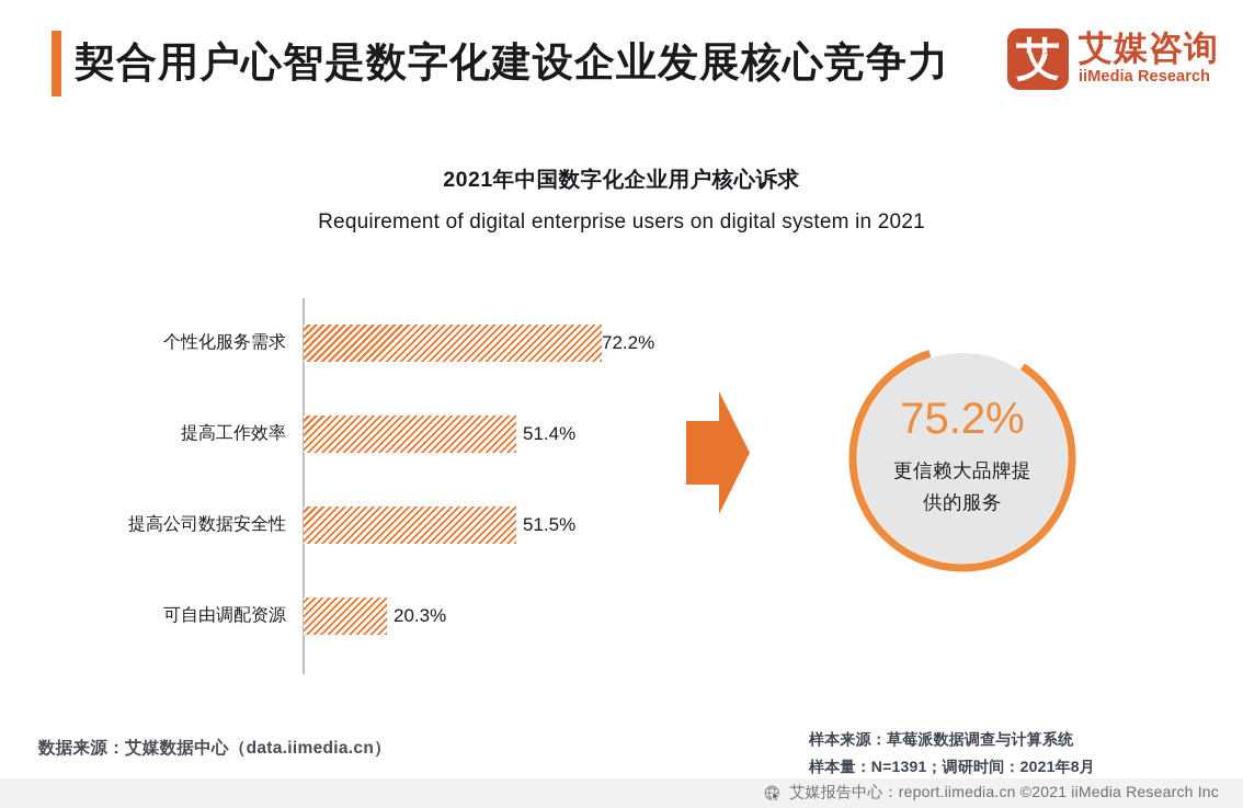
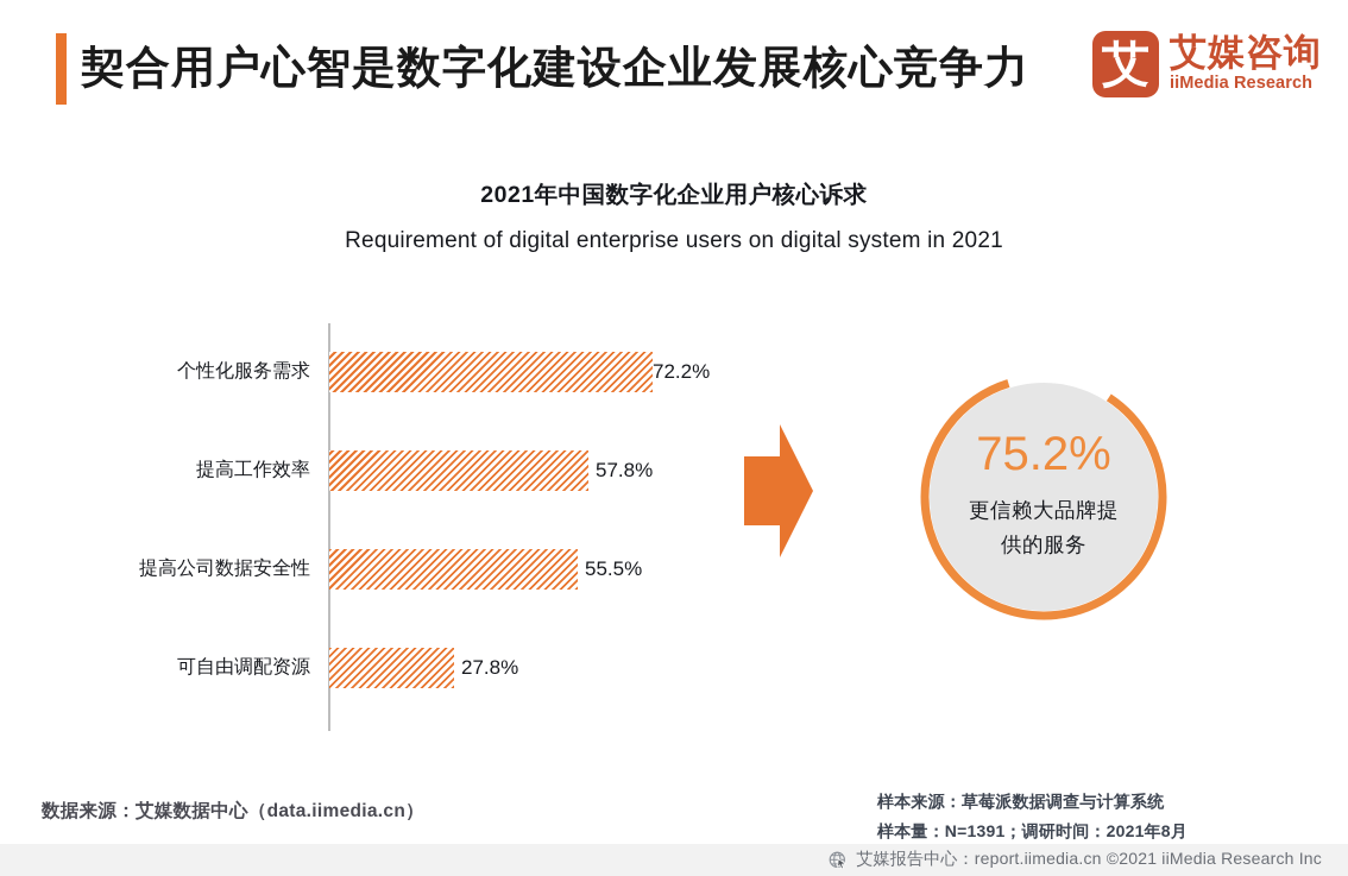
提高工作效率: 51.4% -> 57.8%
提高公司数据安全性: 51.5% -> 55.5%
可自由调配资源: 20.3% -> 27.8%
